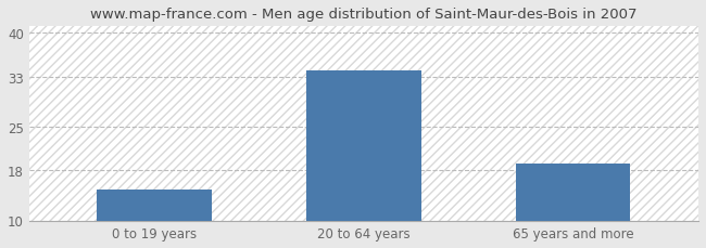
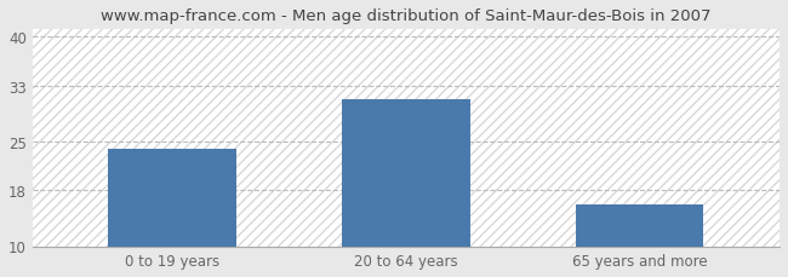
0 to 19 years: 15 -> 24
20 to 64 years: 34 -> 31
65 years and more: 19 -> 16
